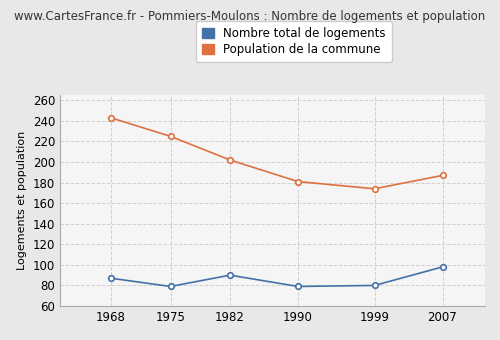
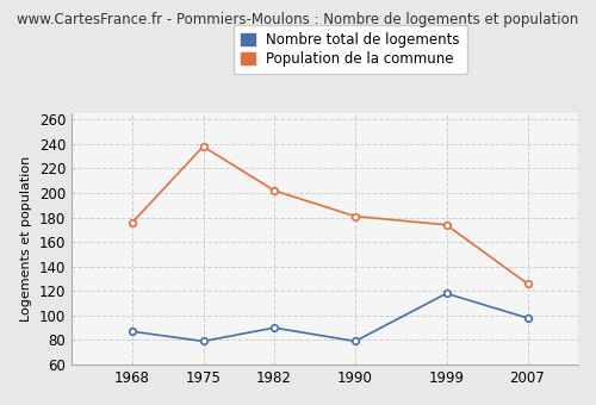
Population de la commune/1968: 243 -> 176
Population de la commune/1975: 225 -> 238
Nombre total de logements/1999: 80 -> 118
Population de la commune/2007: 187 -> 126
